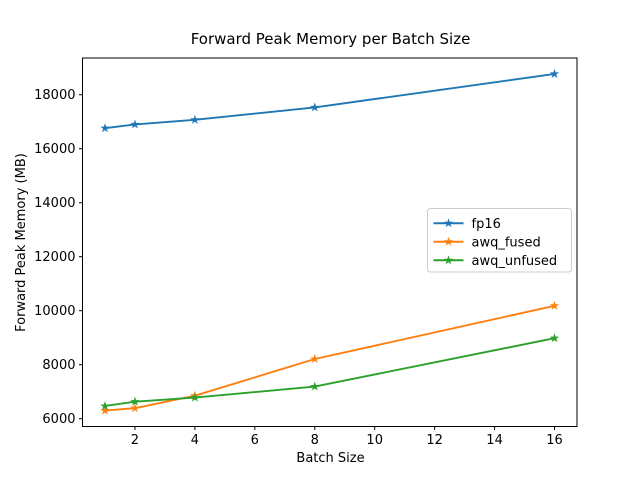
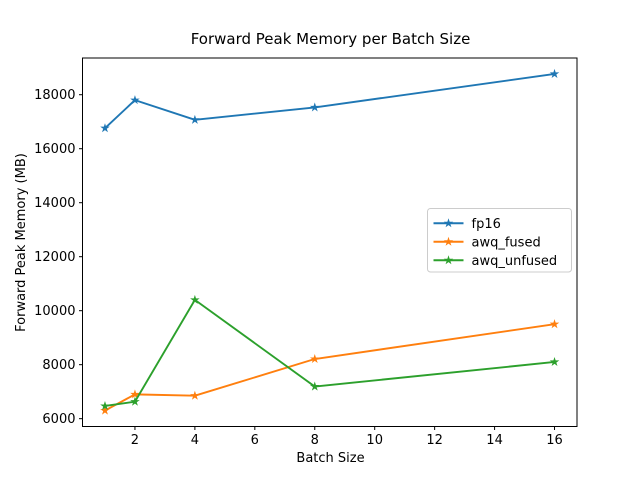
fp16/2: 16900 -> 17800
awq_fused/2: 6400 -> 6900
awq_unfused/4: 6800 -> 10400
awq_fused/16: 10200 -> 9500
awq_unfused/16: 9000 -> 8100
